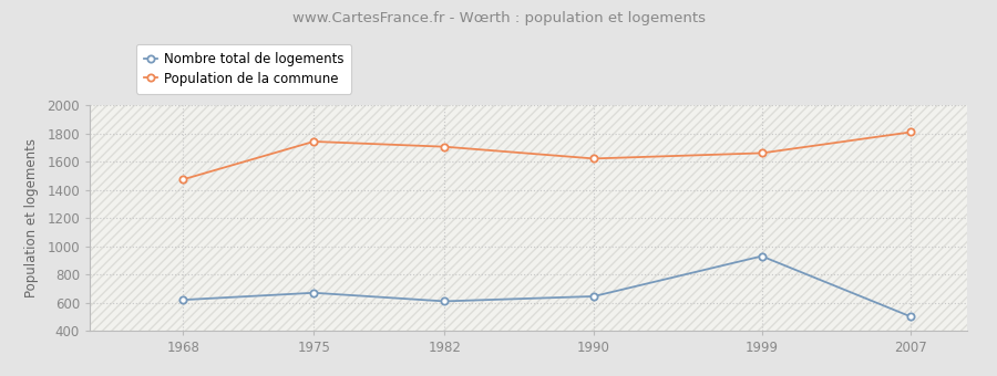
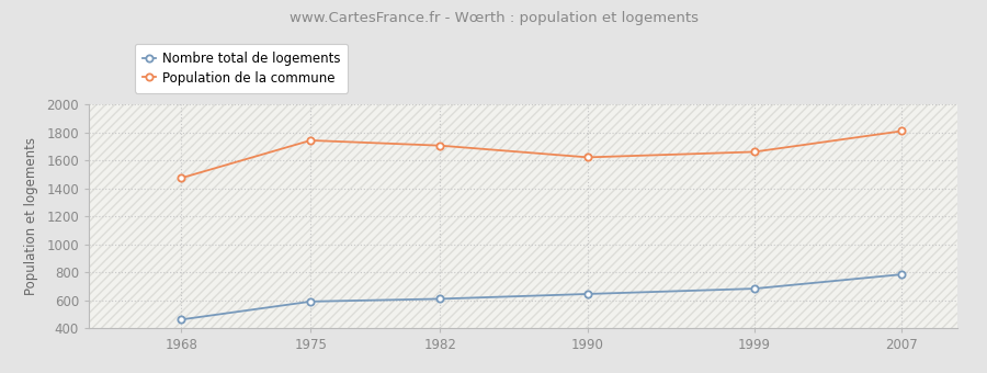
Nombre total de logements/1968: 620 -> 460
Nombre total de logements/1975: 670 -> 590
Nombre total de logements/1999: 930 -> 680
Nombre total de logements/2007: 500 -> 780
